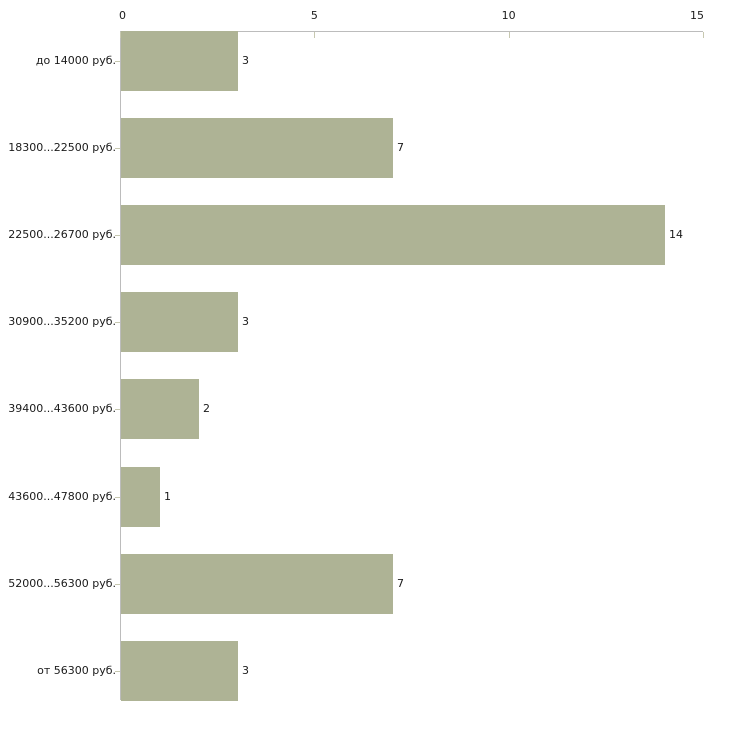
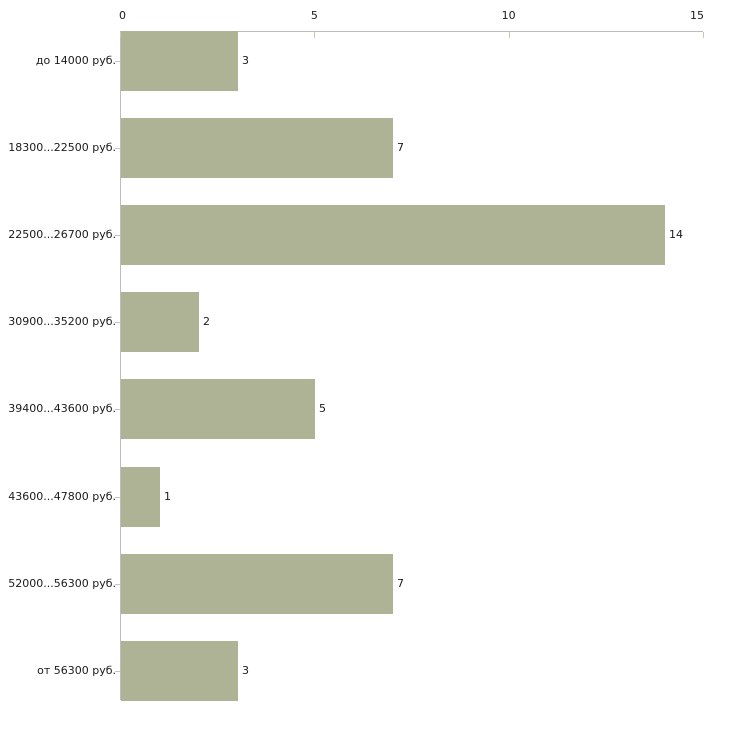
30900...35200 руб.: 3 -> 2
39400...43600 руб.: 2 -> 5
